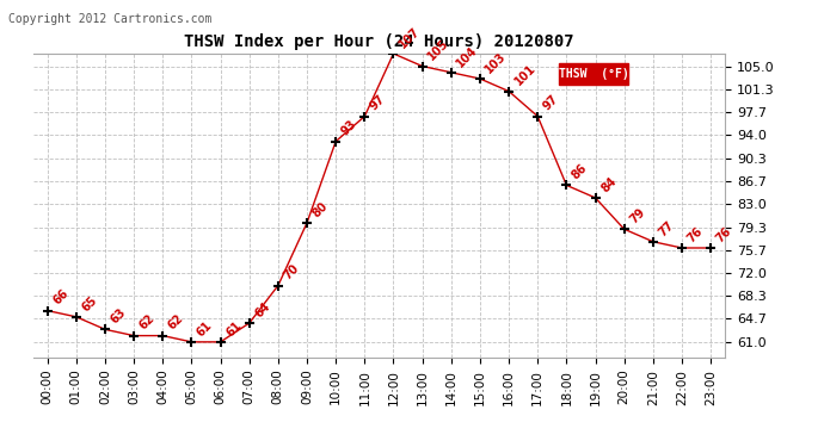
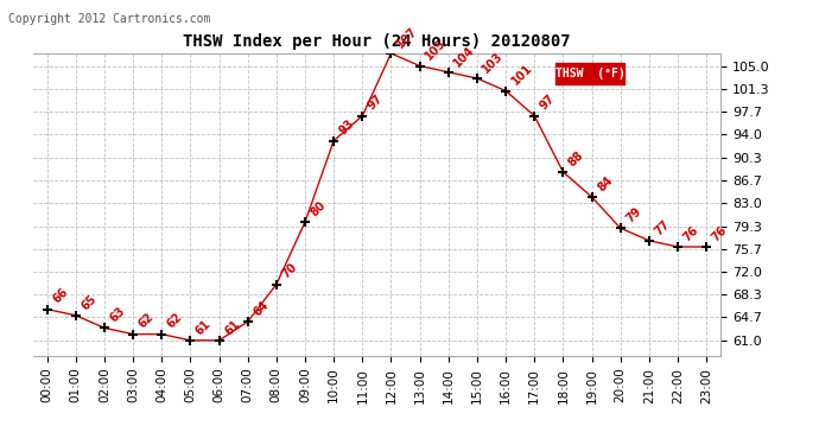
18:00: 86 -> 88
